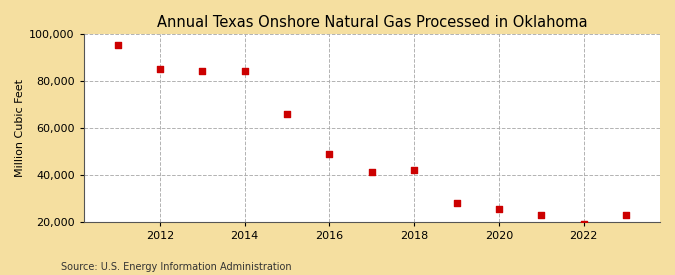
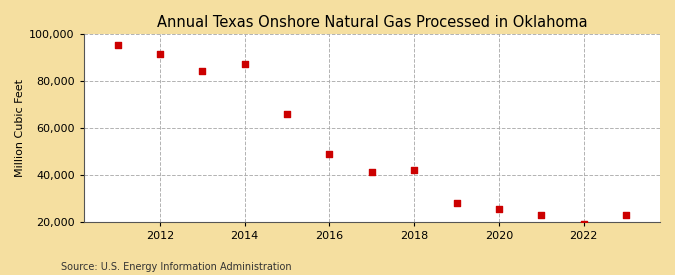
2012: 85,000 -> 91,500
2014: 84,000 -> 87,000
